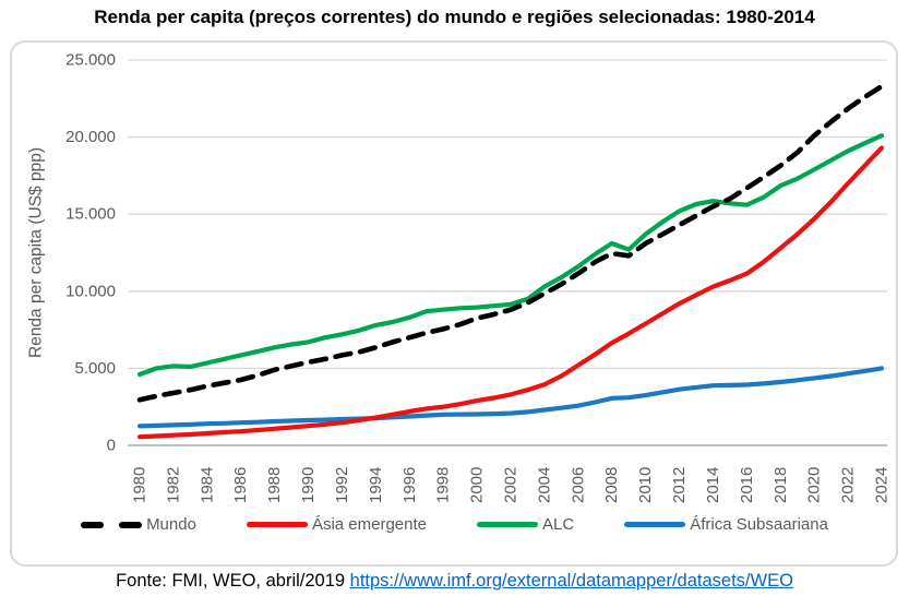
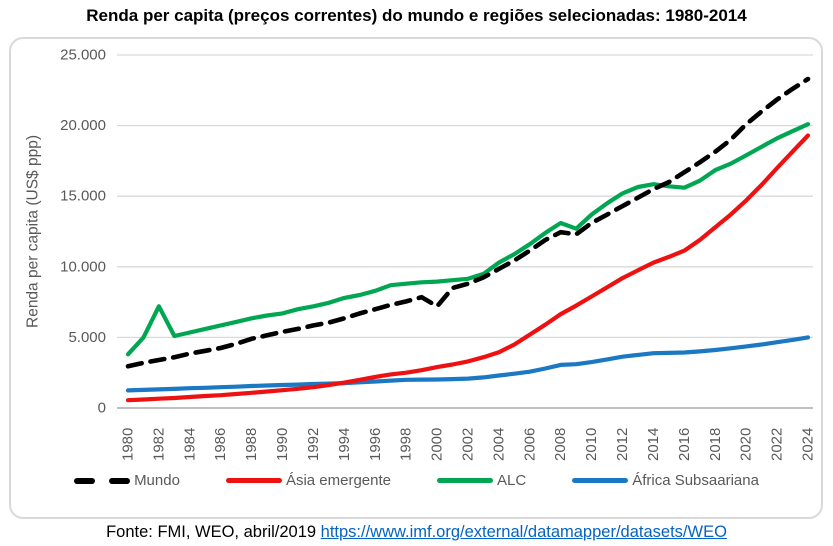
ALC/1980: 4600 -> 3800
ALC/1982: 5200 -> 7200
Mundo/2000: 8200 -> 7200
